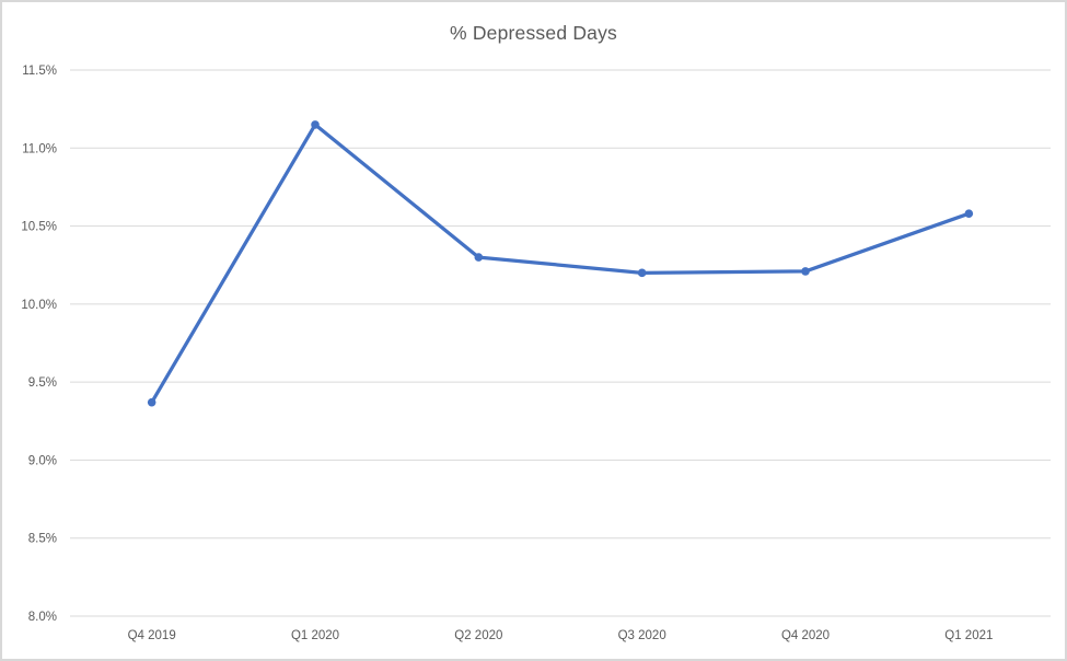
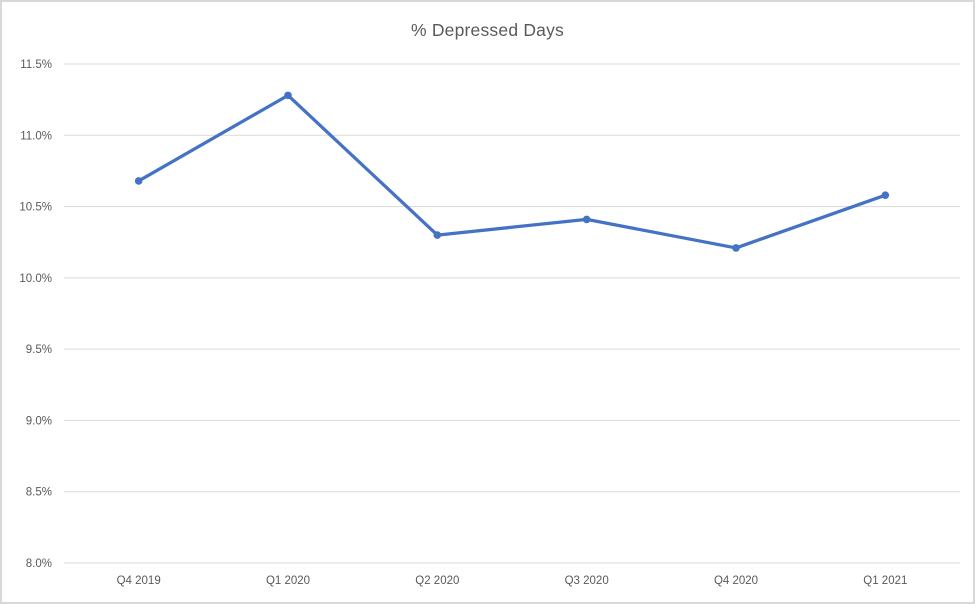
Q4 2019: 9.37% -> 10.68%
Q1 2020: 11.15% -> 11.28%
Q3 2020: 10.20% -> 10.41%
